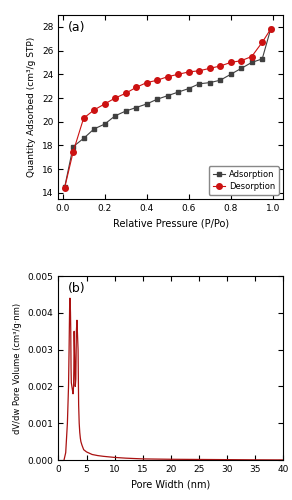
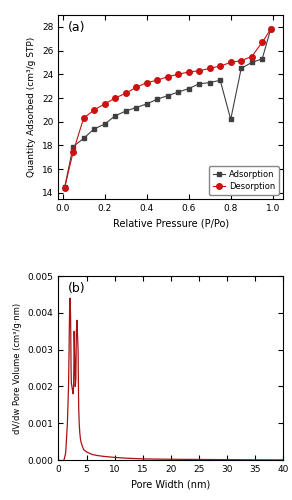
Adsorption/0.8: 24.0 -> 20.2
